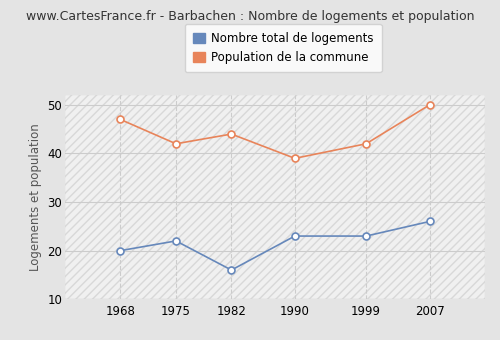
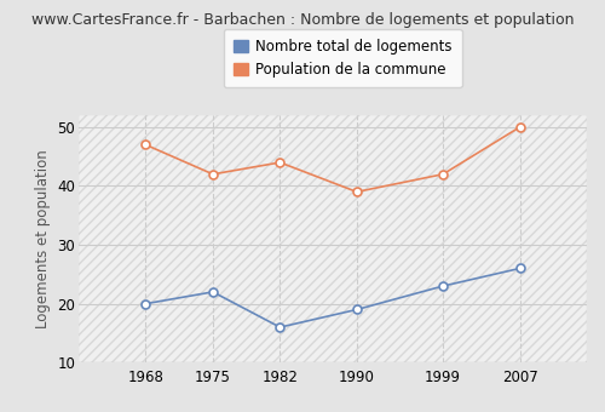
Nombre total de logements/1990: 23 -> 19
